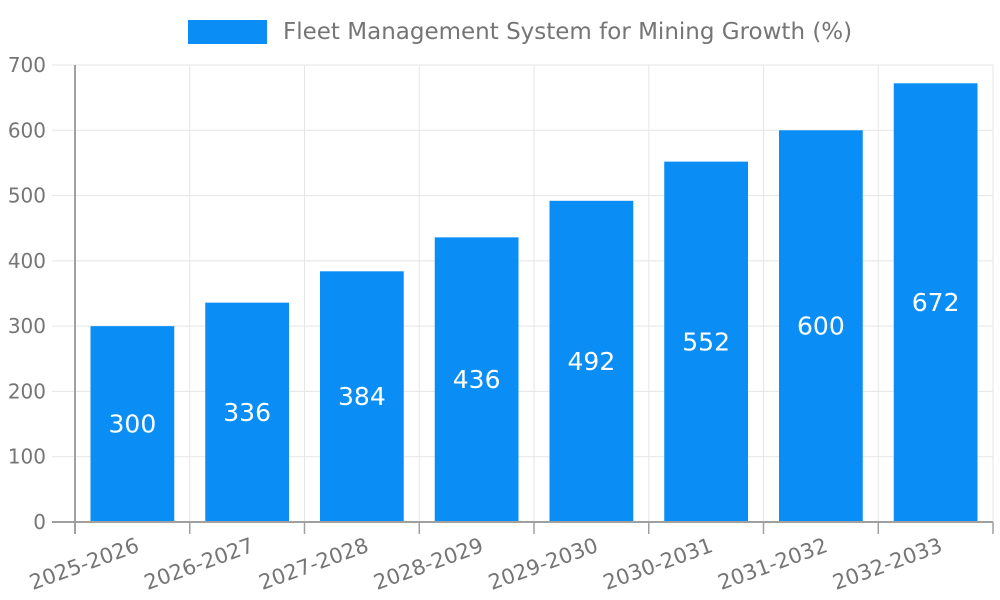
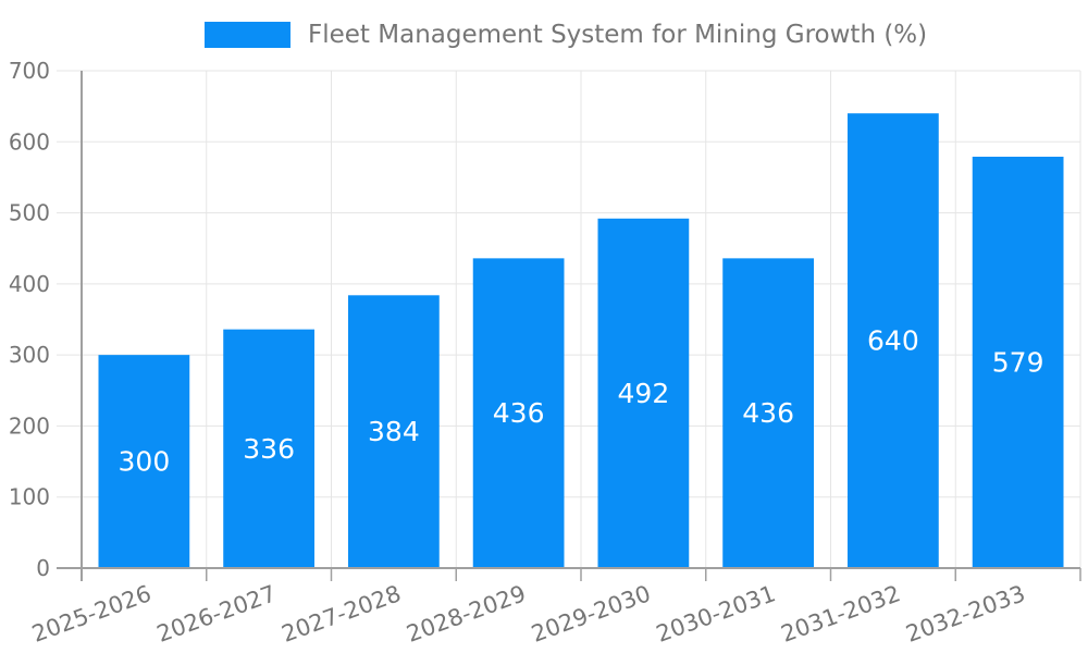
2030-2031: 552 -> 436
2031-2032: 600 -> 640
2032-2033: 672 -> 579
